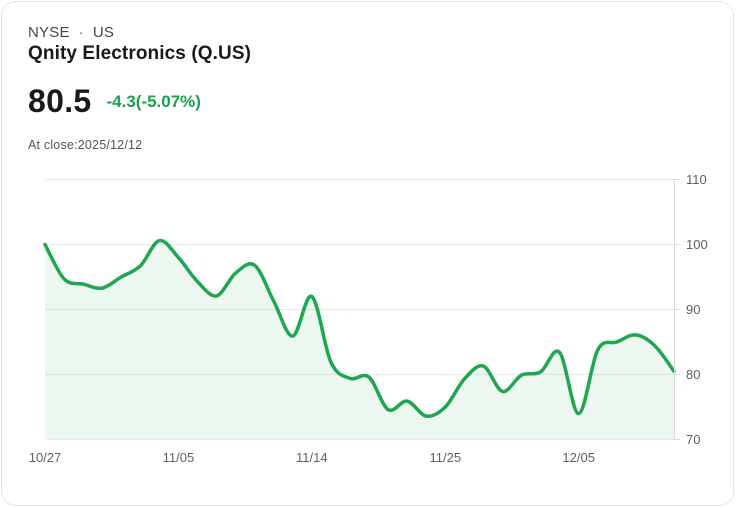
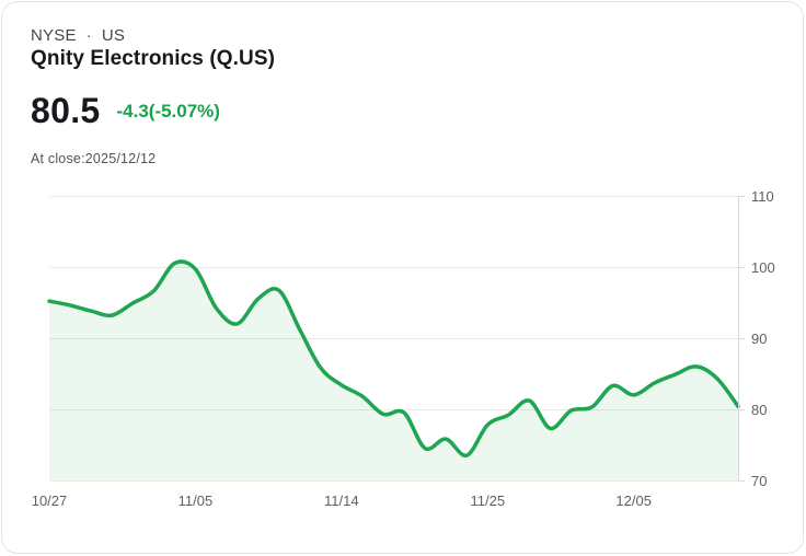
10/27: 100 -> 95
11/05: 98 -> 100
11/14: 92 -> 84
11/25: 75 -> 78
12/05: 74 -> 82
